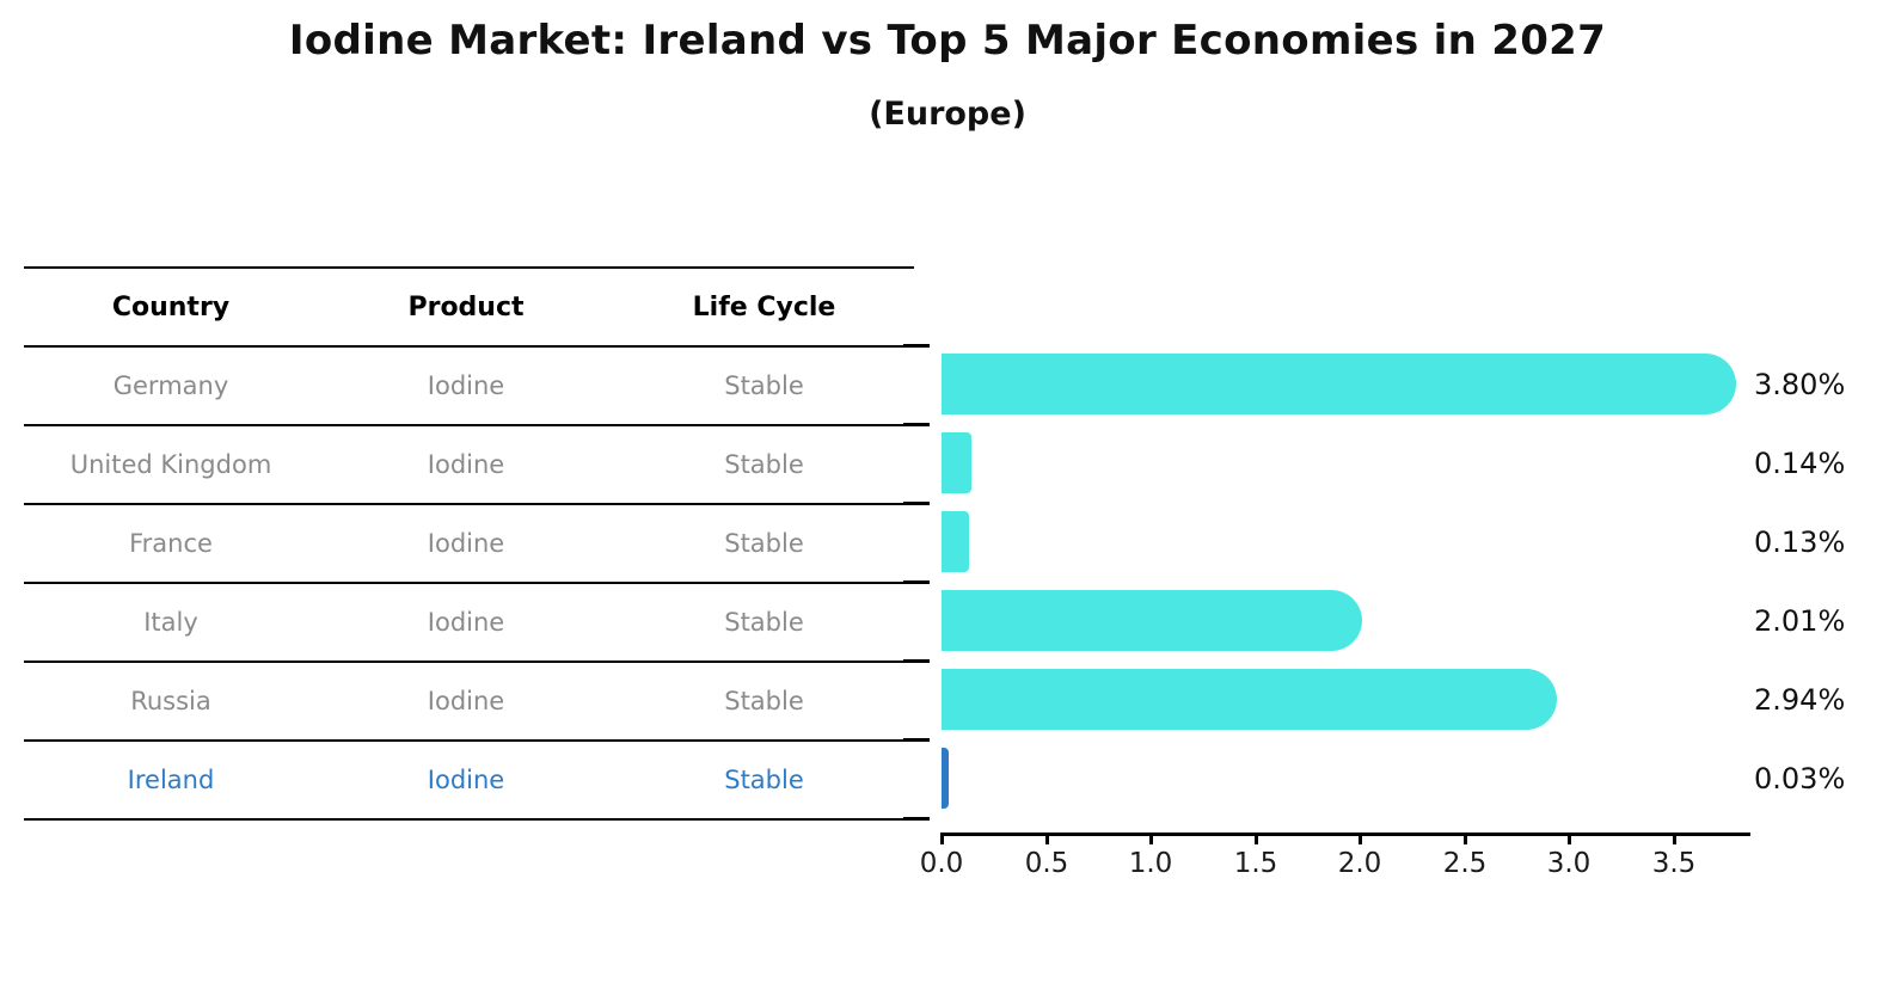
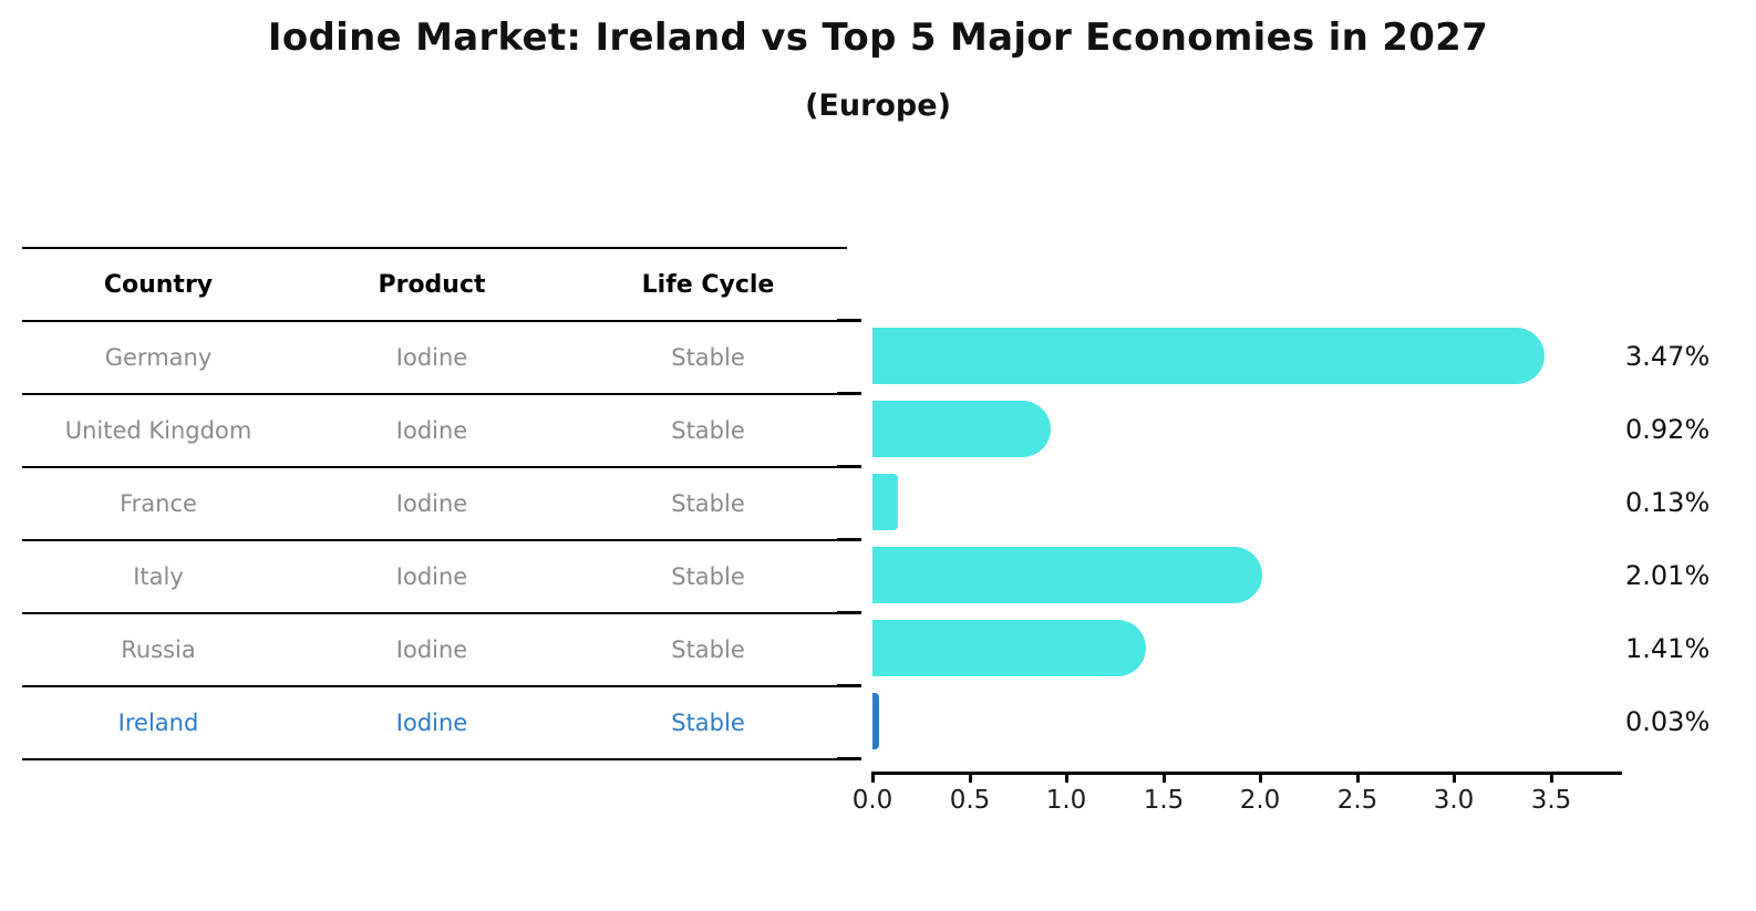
Germany: 3.80% -> 3.47%
United Kingdom: 0.14% -> 0.92%
Russia: 2.94% -> 1.41%
